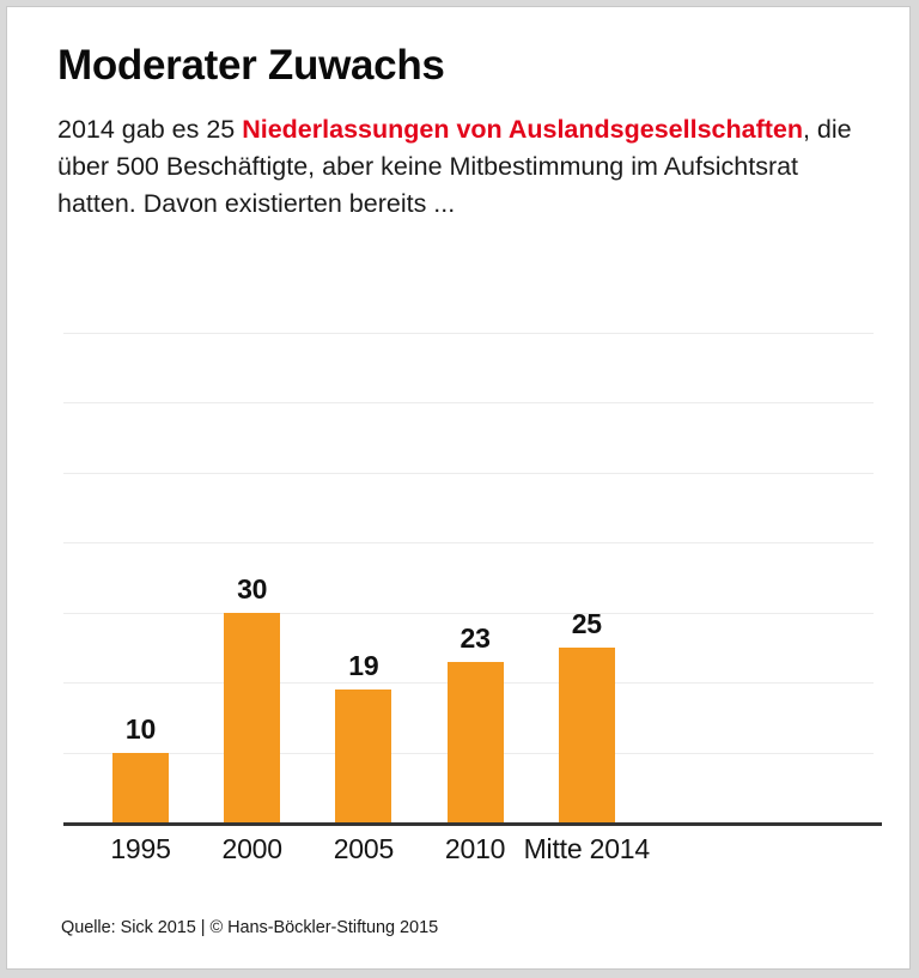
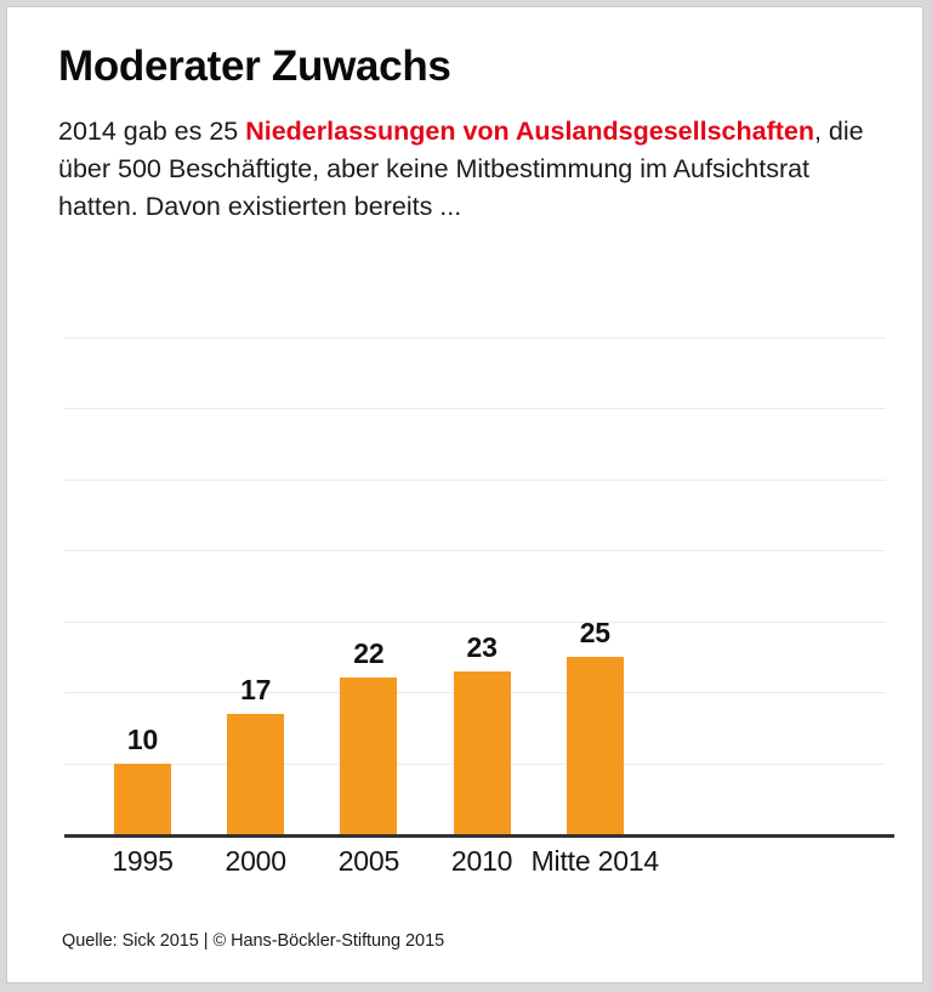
2000: 30 -> 17
2005: 19 -> 22
